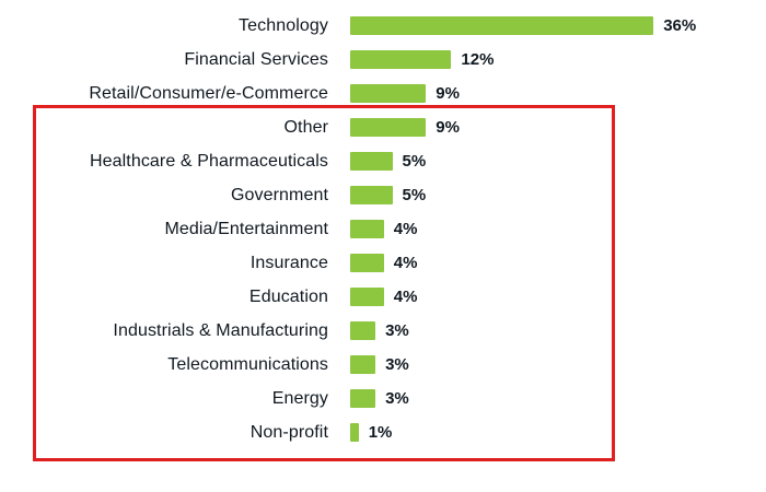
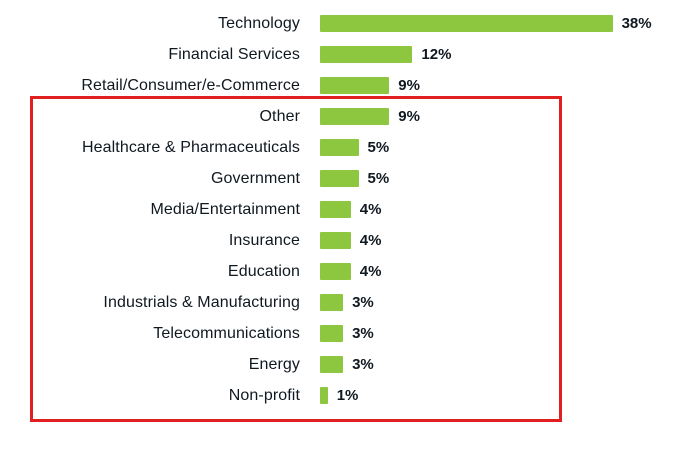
Technology: 36% -> 38%
